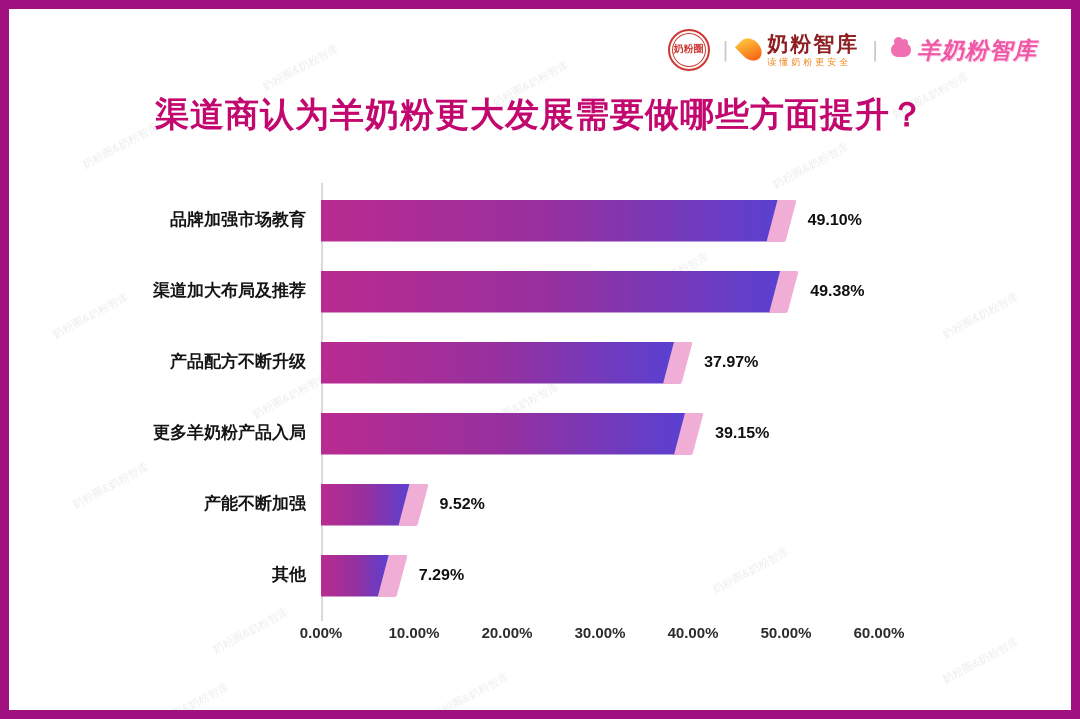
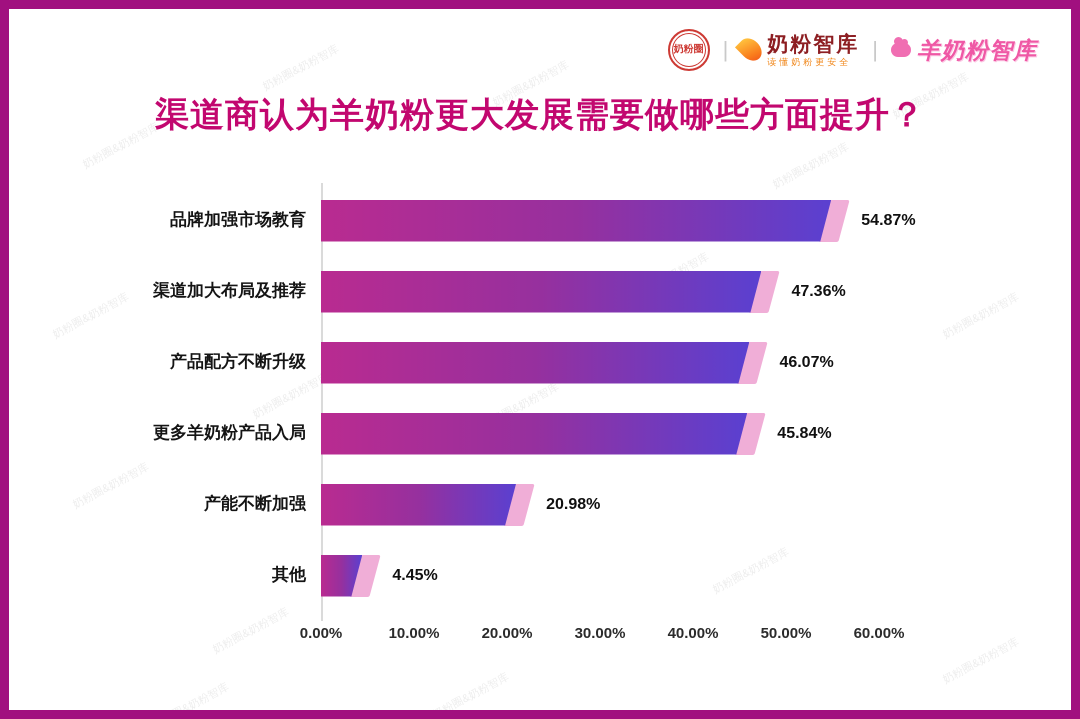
品牌加强市场教育: 49.10% -> 54.87%
渠道加大布局及推荐: 49.38% -> 47.36%
产品配方不断升级: 37.97% -> 46.07%
更多羊奶粉产品入局: 39.15% -> 45.84%
产能不断加强: 9.52% -> 20.98%
其他: 7.29% -> 4.45%
